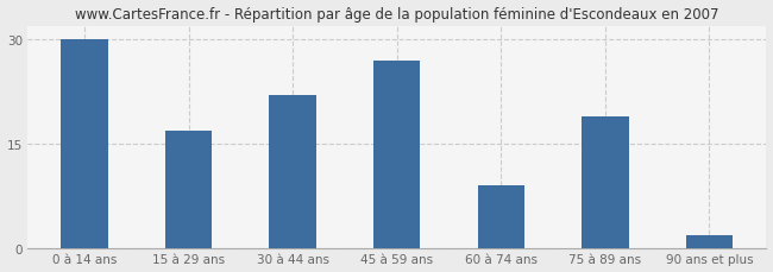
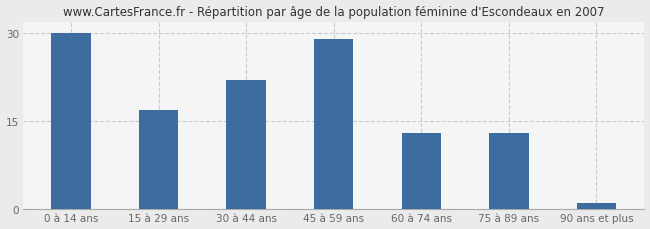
45 à 59 ans: 27 -> 29
60 à 74 ans: 9 -> 13
75 à 89 ans: 19 -> 13
90 ans et plus: 2 -> 1
